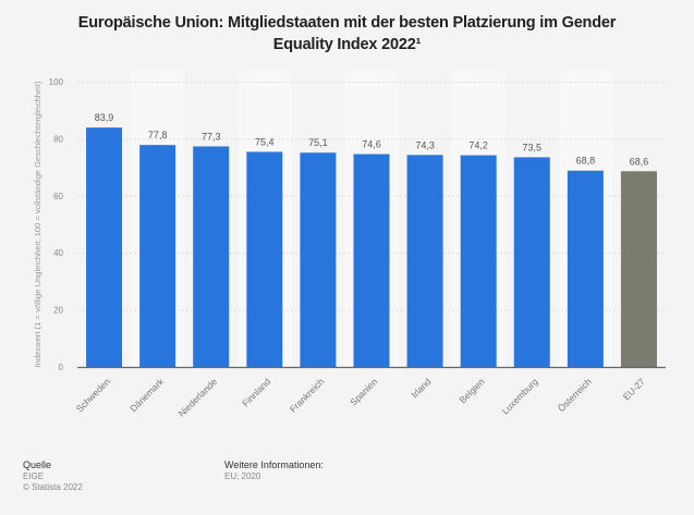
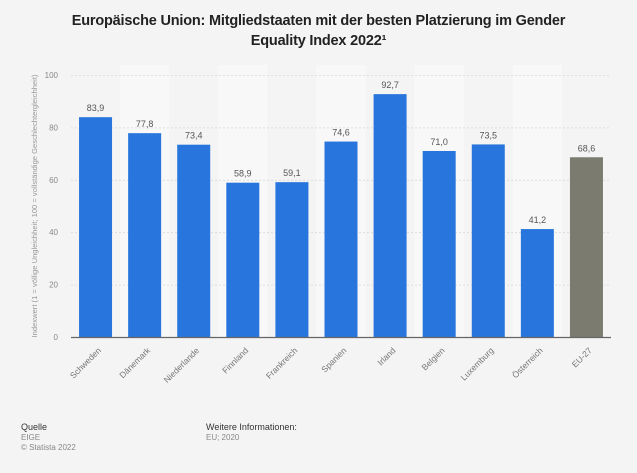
Niederlande: 77,3 -> 73,4
Finnland: 75,4 -> 58,9
Frankreich: 75,1 -> 59,1
Irland: 74,3 -> 92,7
Belgien: 74,2 -> 71,0
Österreich: 68,8 -> 41,2
